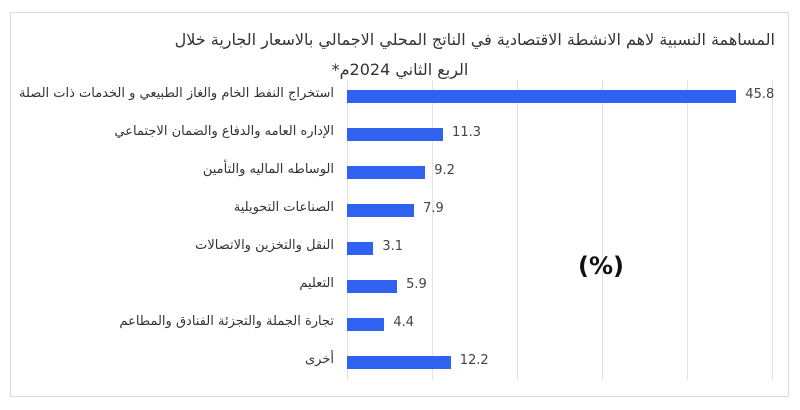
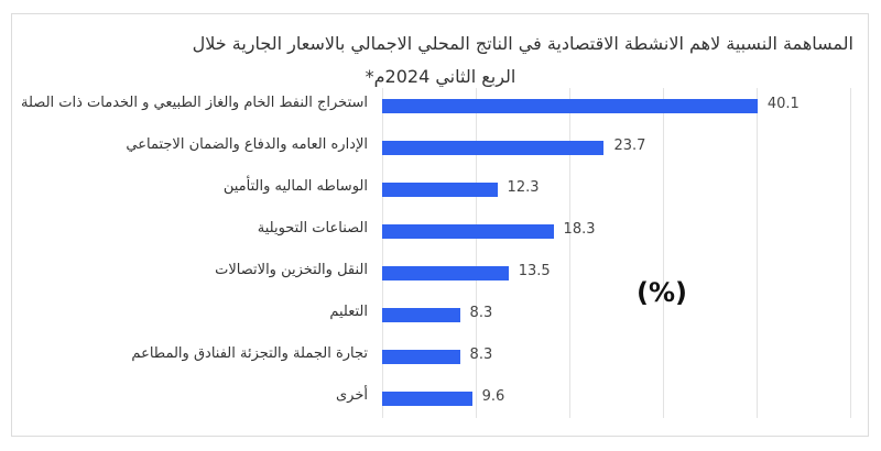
استخراج النفط الخام والغاز الطبيعي و الخدمات ذات الصلة: 45.8 -> 40.1
الإداره العامه والدفاع والضمان الاجتماعي: 11.3 -> 23.7
الوساطه الماليه والتأمين: 9.2 -> 12.3
الصناعات التحويلية: 7.9 -> 18.3
النقل والتخزين والاتصالات: 3.1 -> 13.5
التعليم: 5.9 -> 8.3
تجارة الجملة والتجزئة الفنادق والمطاعم: 4.4 -> 8.3
أخرى: 12.2 -> 9.6
